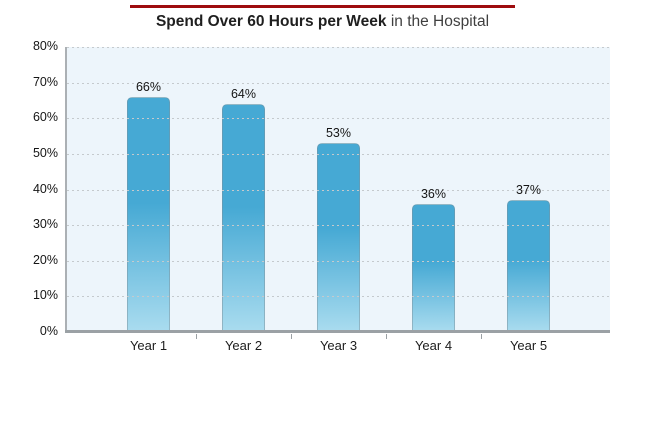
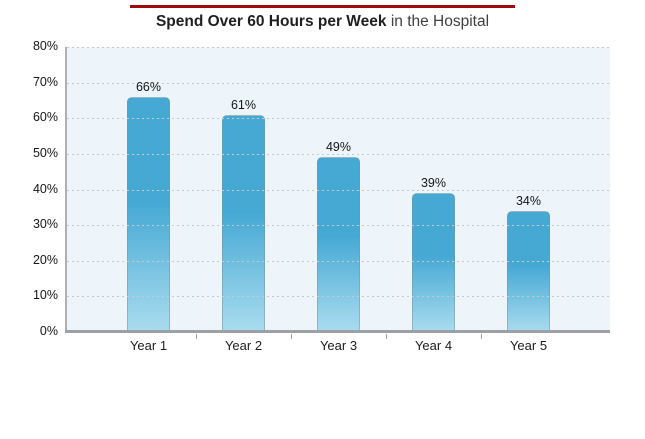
Year 2: 64% -> 61%
Year 3: 53% -> 49%
Year 4: 36% -> 39%
Year 5: 37% -> 34%
